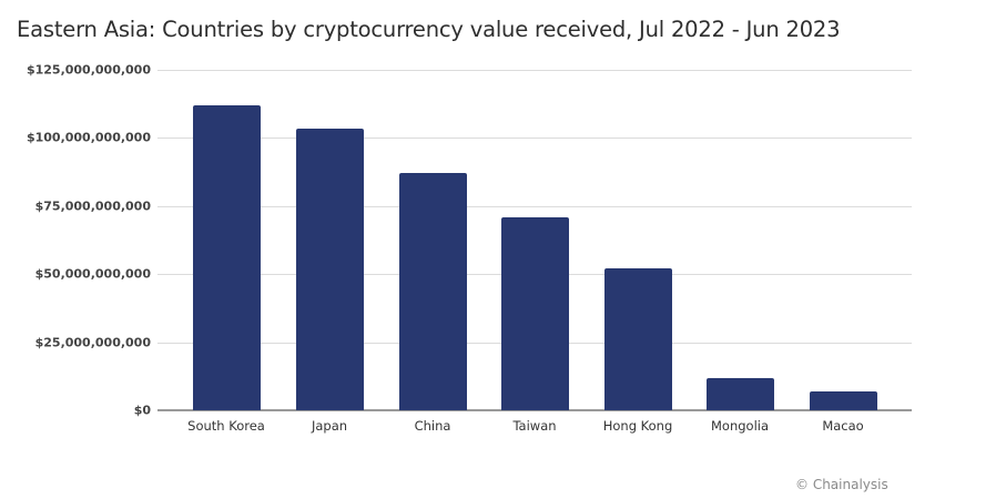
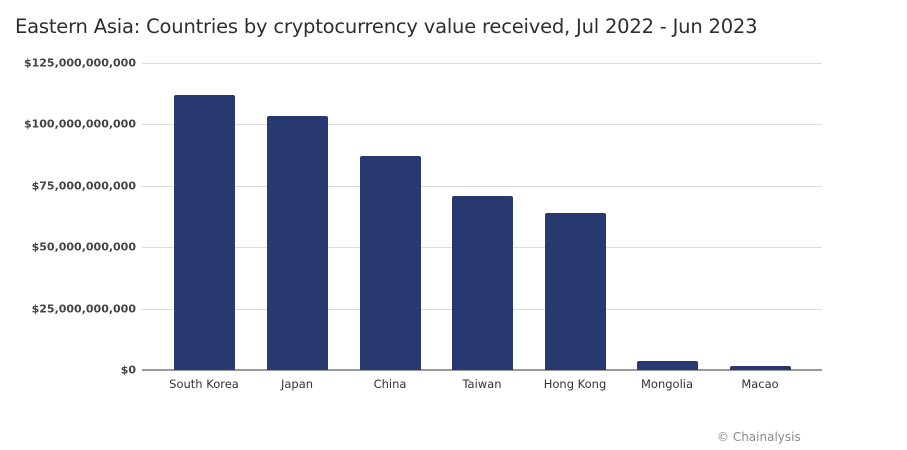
Hong Kong: $52000000000 -> $64000000000
Mongolia: $12000000000 -> $4000000000
Macao: $7000000000 -> $2000000000
